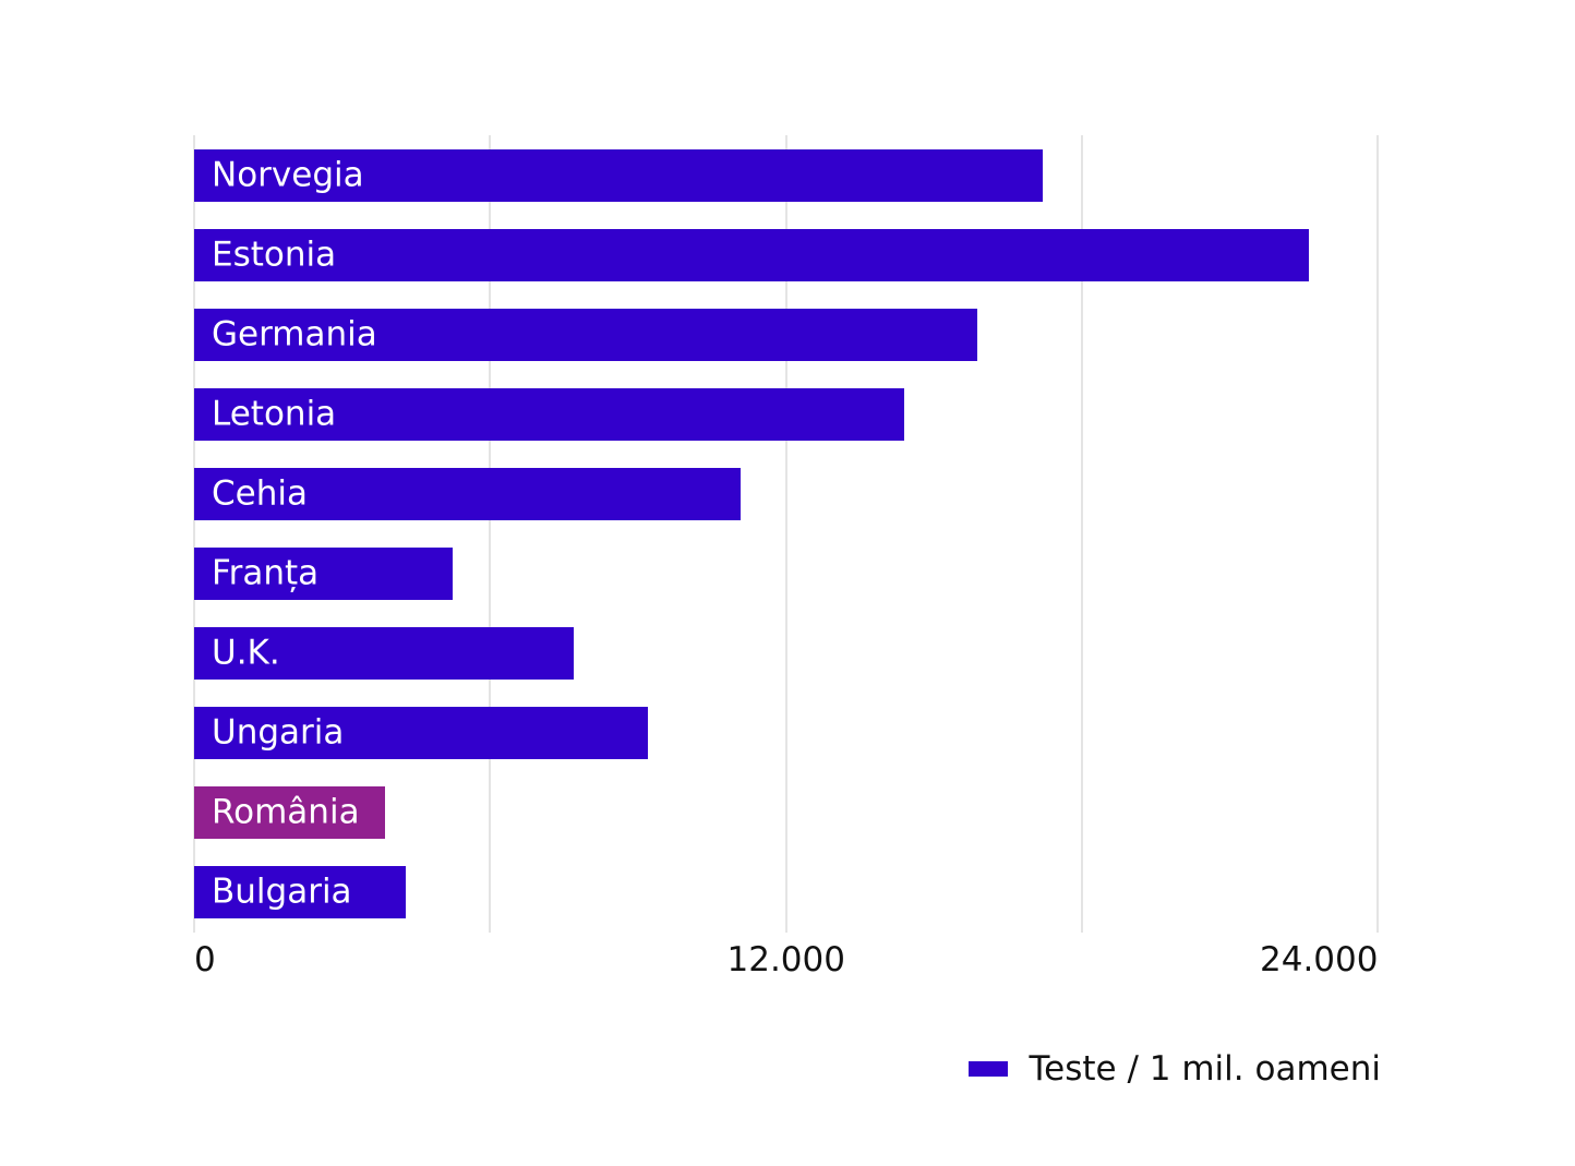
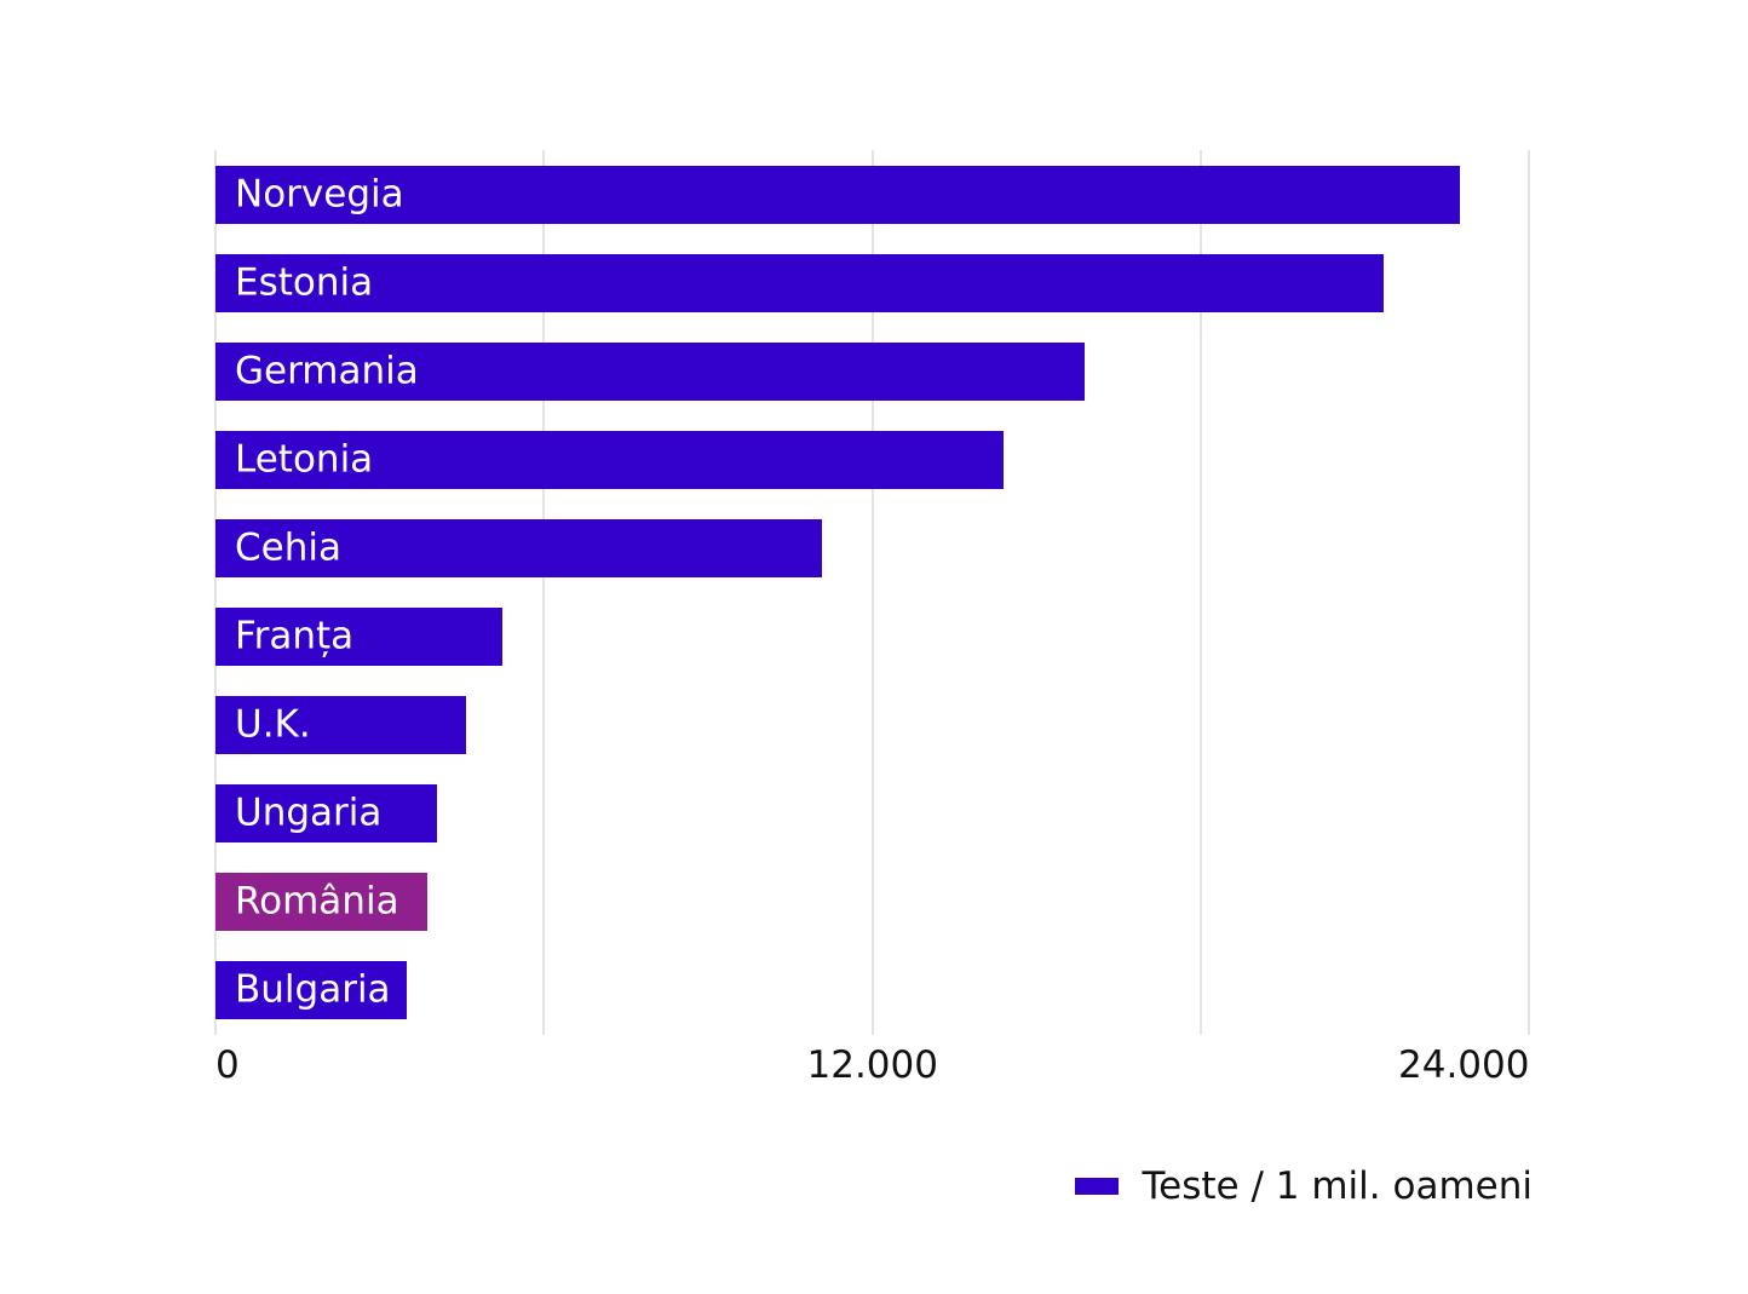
Norvegia: 17200 -> 22700
Estonia: 22600 -> 21300
U.K.: 7700 -> 4600
Ungaria: 9200 -> 4000
Bulgaria: 4300 -> 3500
